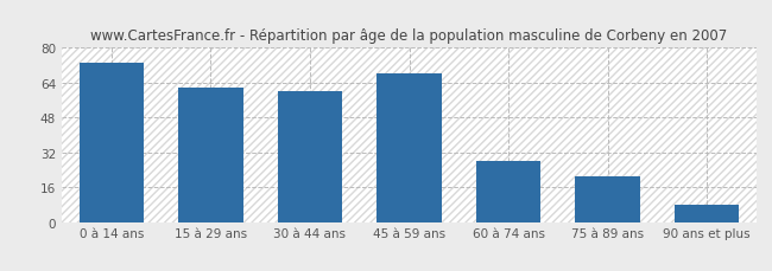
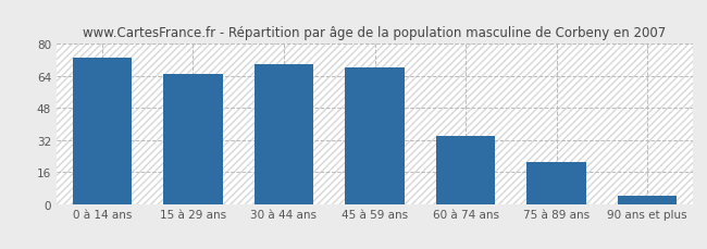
15 à 29 ans: 62 -> 65
30 à 44 ans: 60 -> 70
60 à 74 ans: 28 -> 34
90 ans et plus: 8 -> 4
